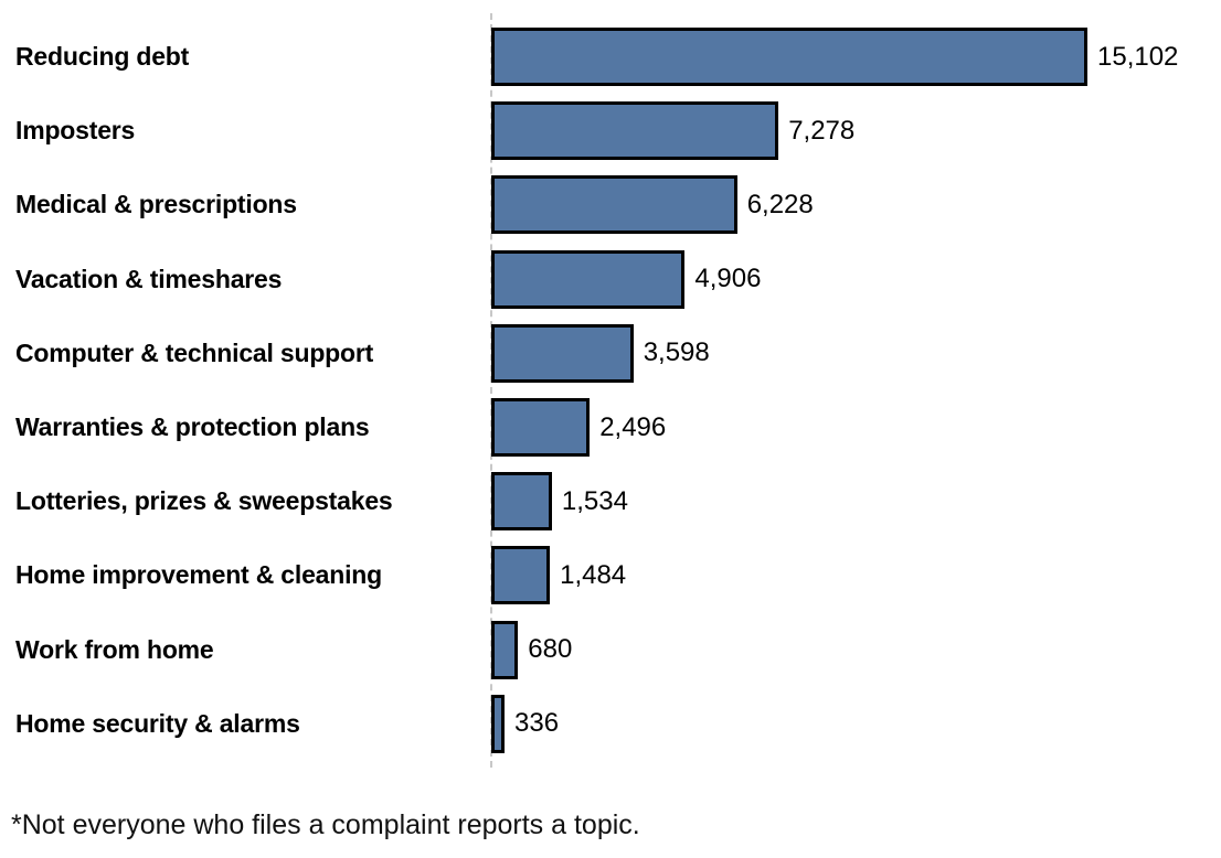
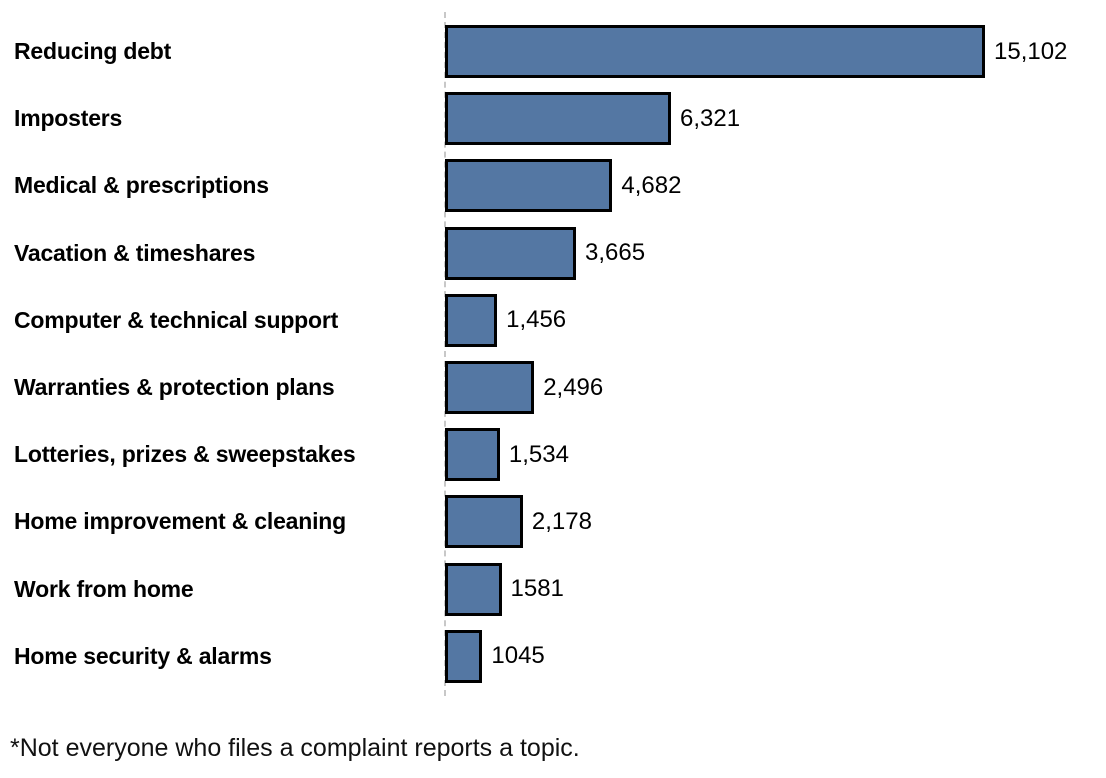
Imposters: 7,278 -> 6,321
Medical & prescriptions: 6,228 -> 4,682
Vacation & timeshares: 4,906 -> 3,665
Computer & technical support: 3,598 -> 1,456
Home improvement & cleaning: 1,484 -> 2,178
Work from home: 680 -> 1581
Home security & alarms: 336 -> 1045
